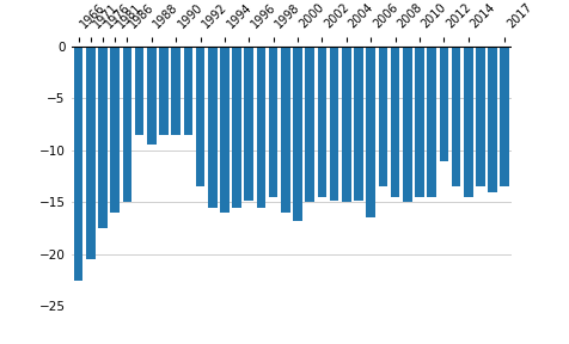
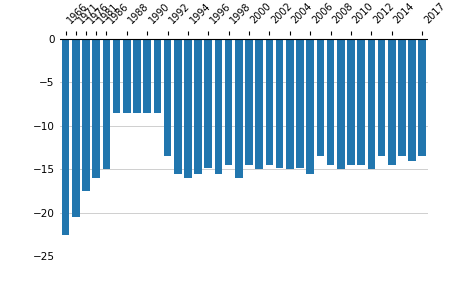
1988: -9.4 -> -8.5
2000: -16.8 -> -14.5
2006: -16.4 -> -15.5
2012: -11.0 -> -15.0
